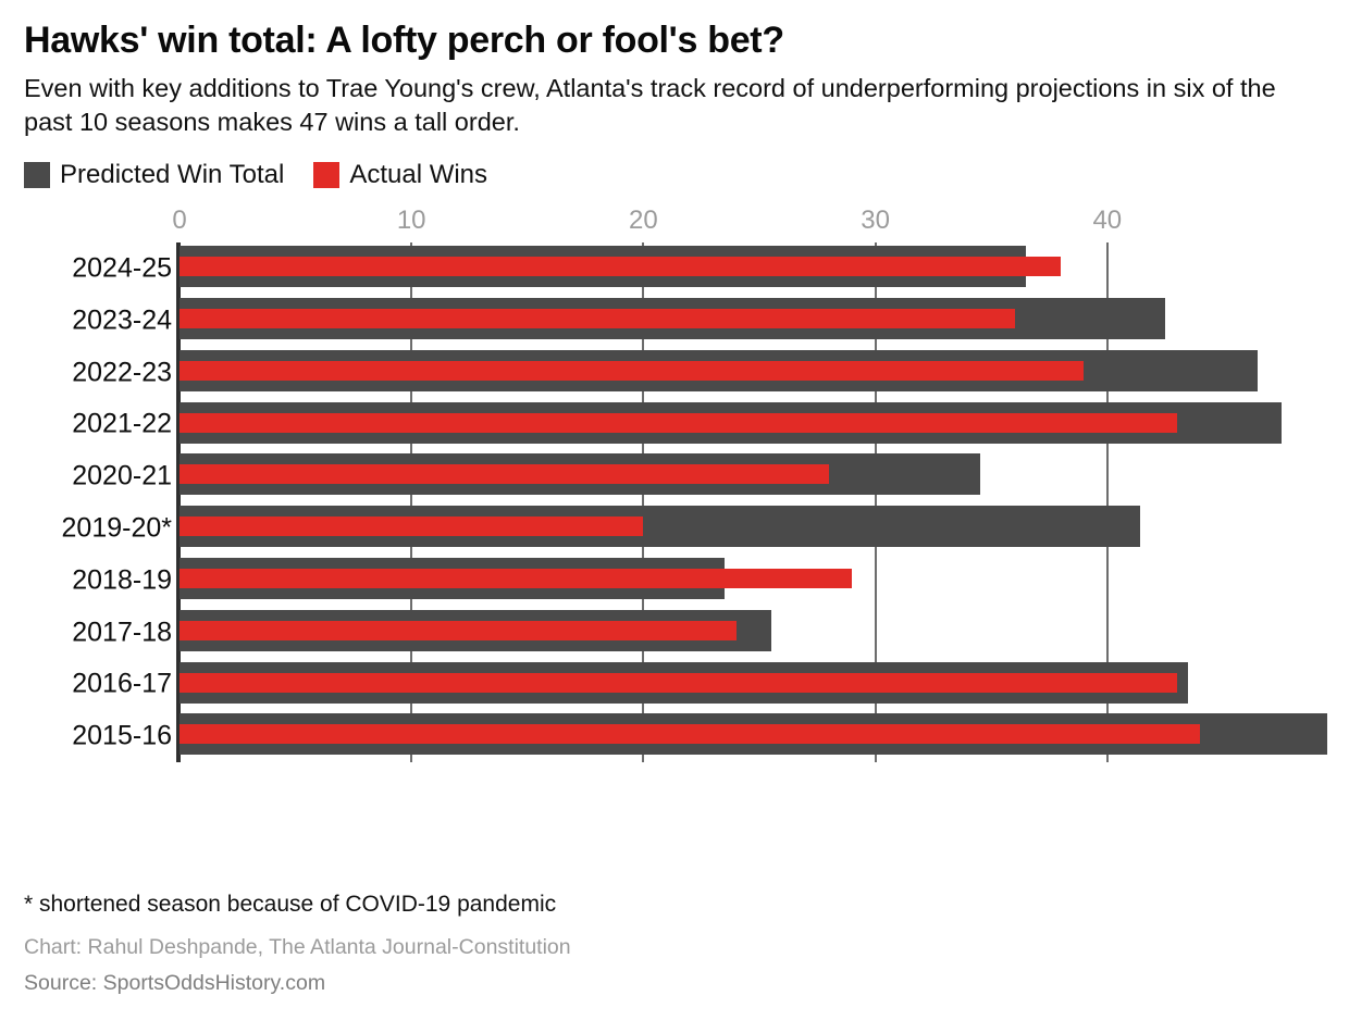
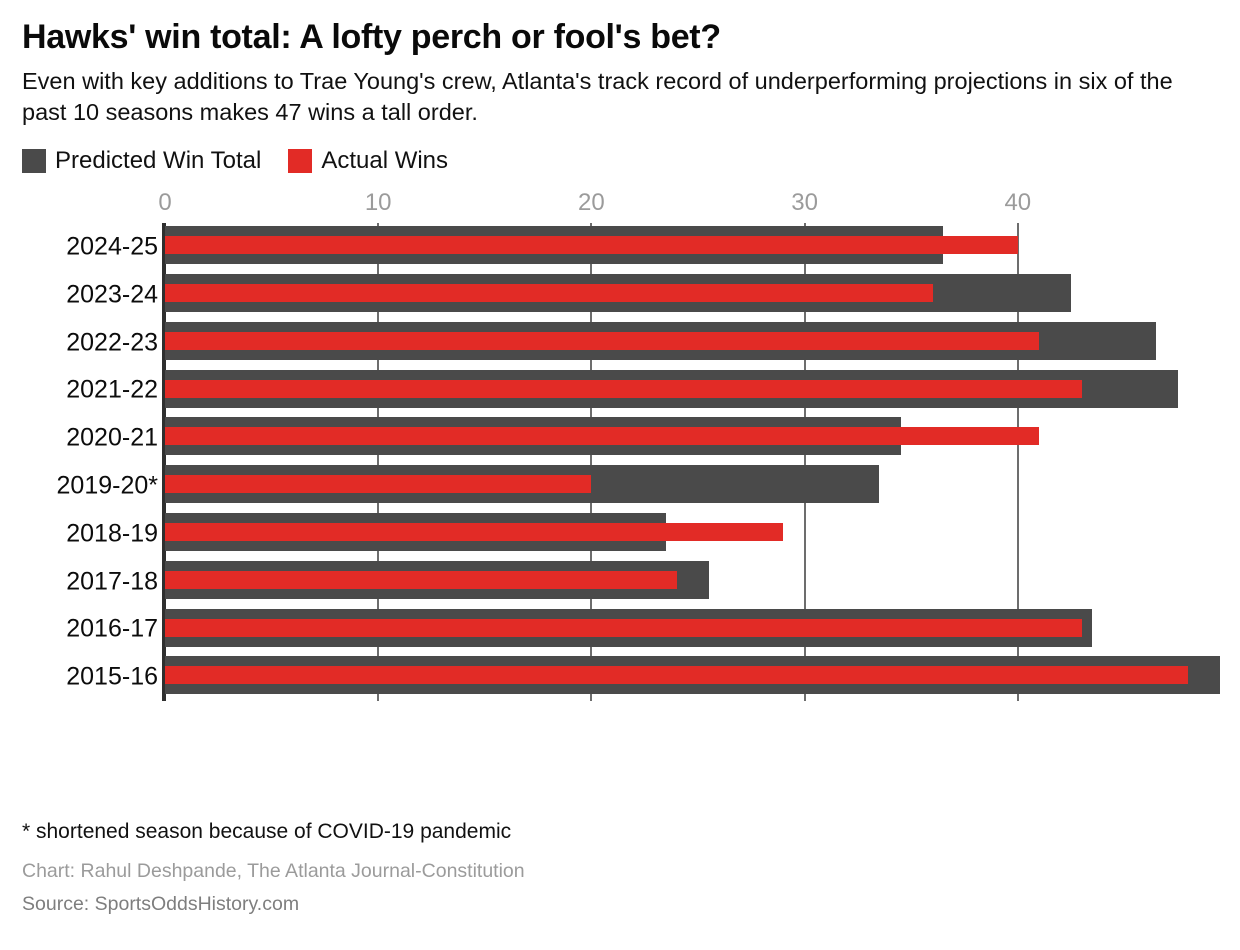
Actual Wins/2024-25: 38 -> 40
Actual Wins/2022-23: 39 -> 41
Actual Wins/2020-21: 28 -> 41
Predicted Win Total/2019-20*: 41.4 -> 33.5
Actual Wins/2015-16: 44 -> 48
